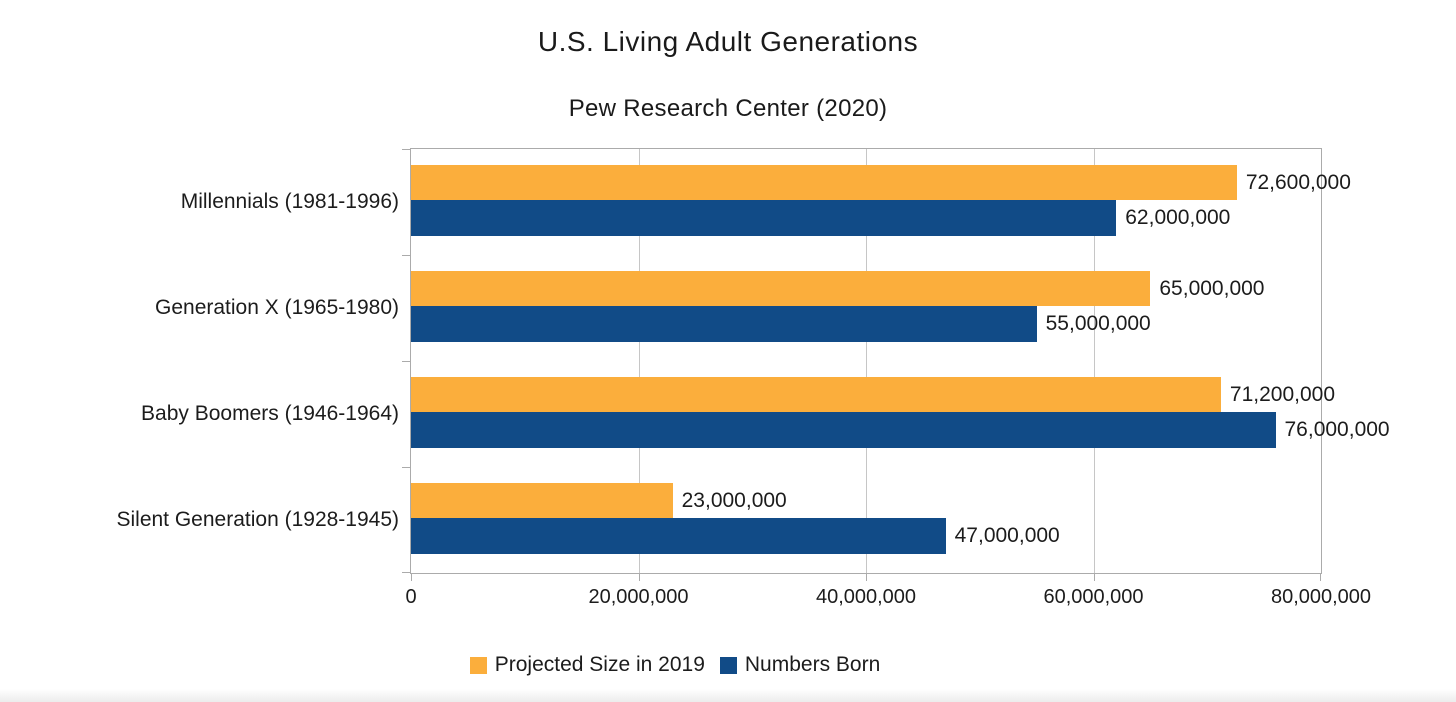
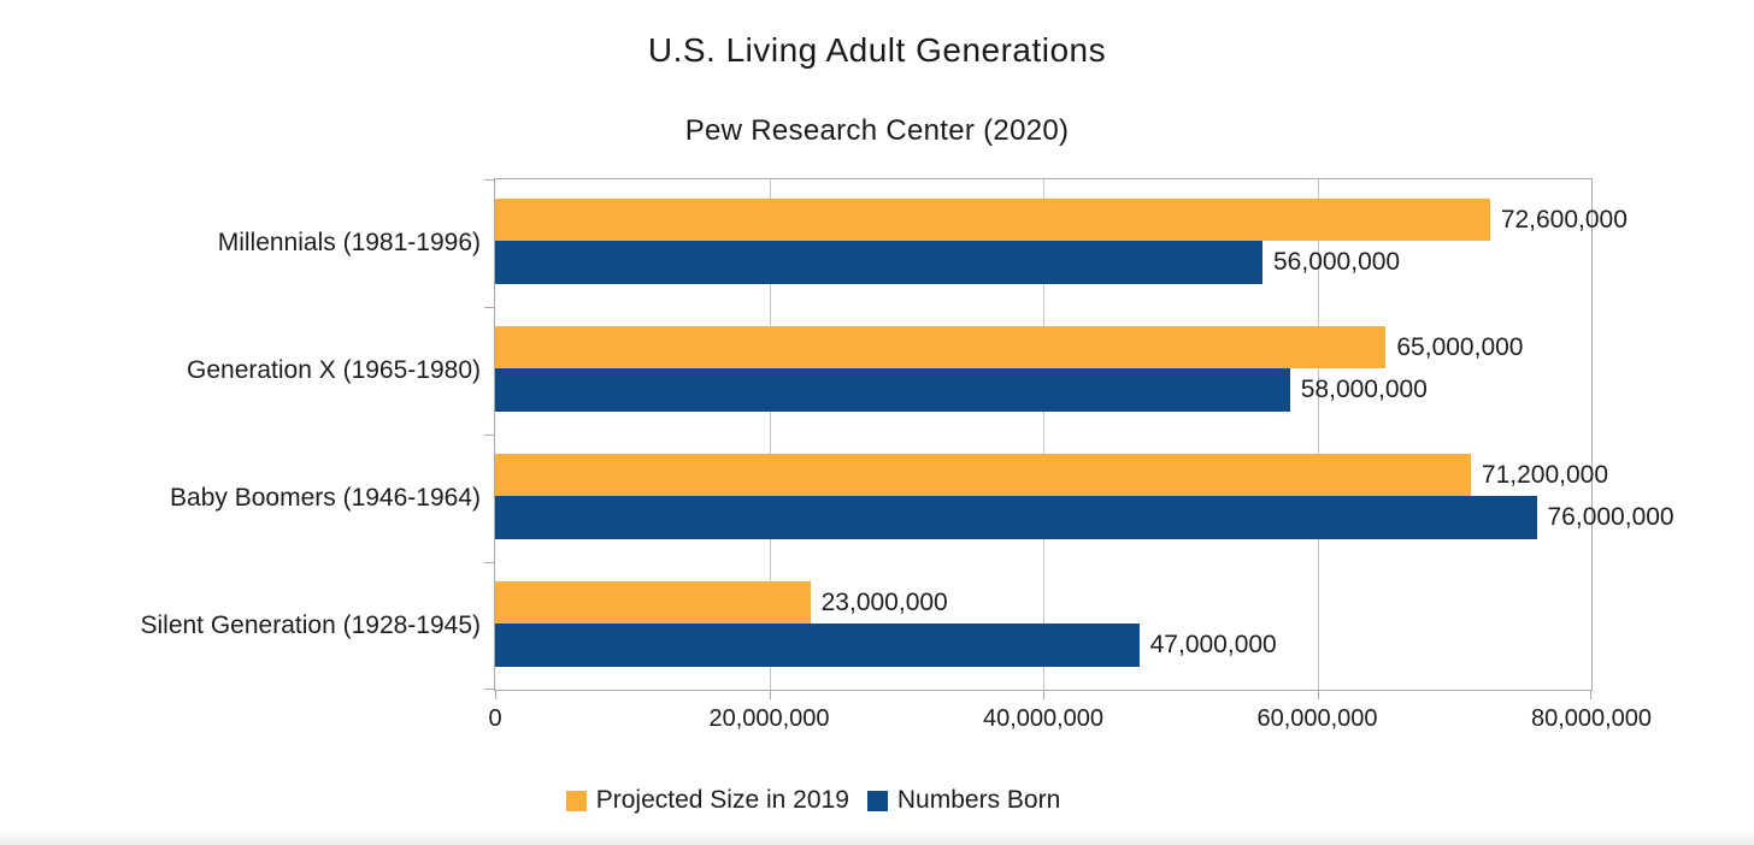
Numbers Born/Millennials (1981-1996): 62,000,000 -> 56,000,000
Numbers Born/Generation X (1965-1980): 55,000,000 -> 58,000,000
